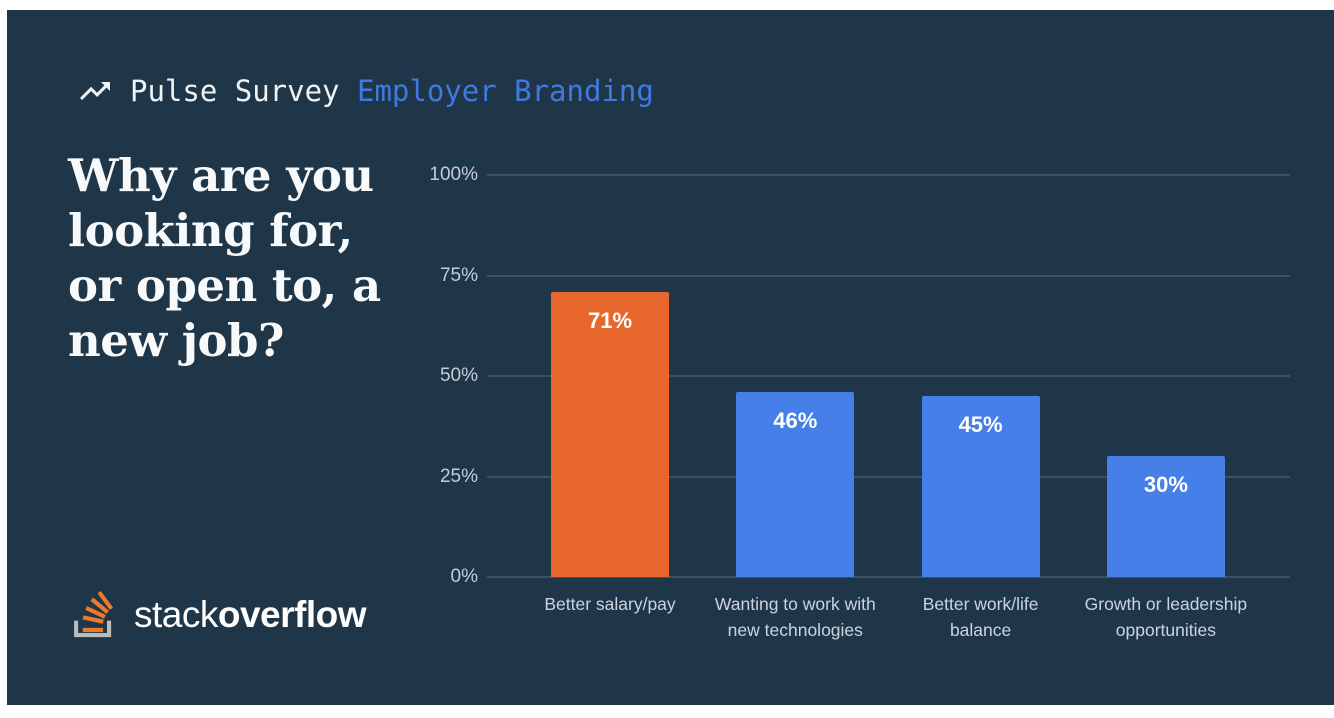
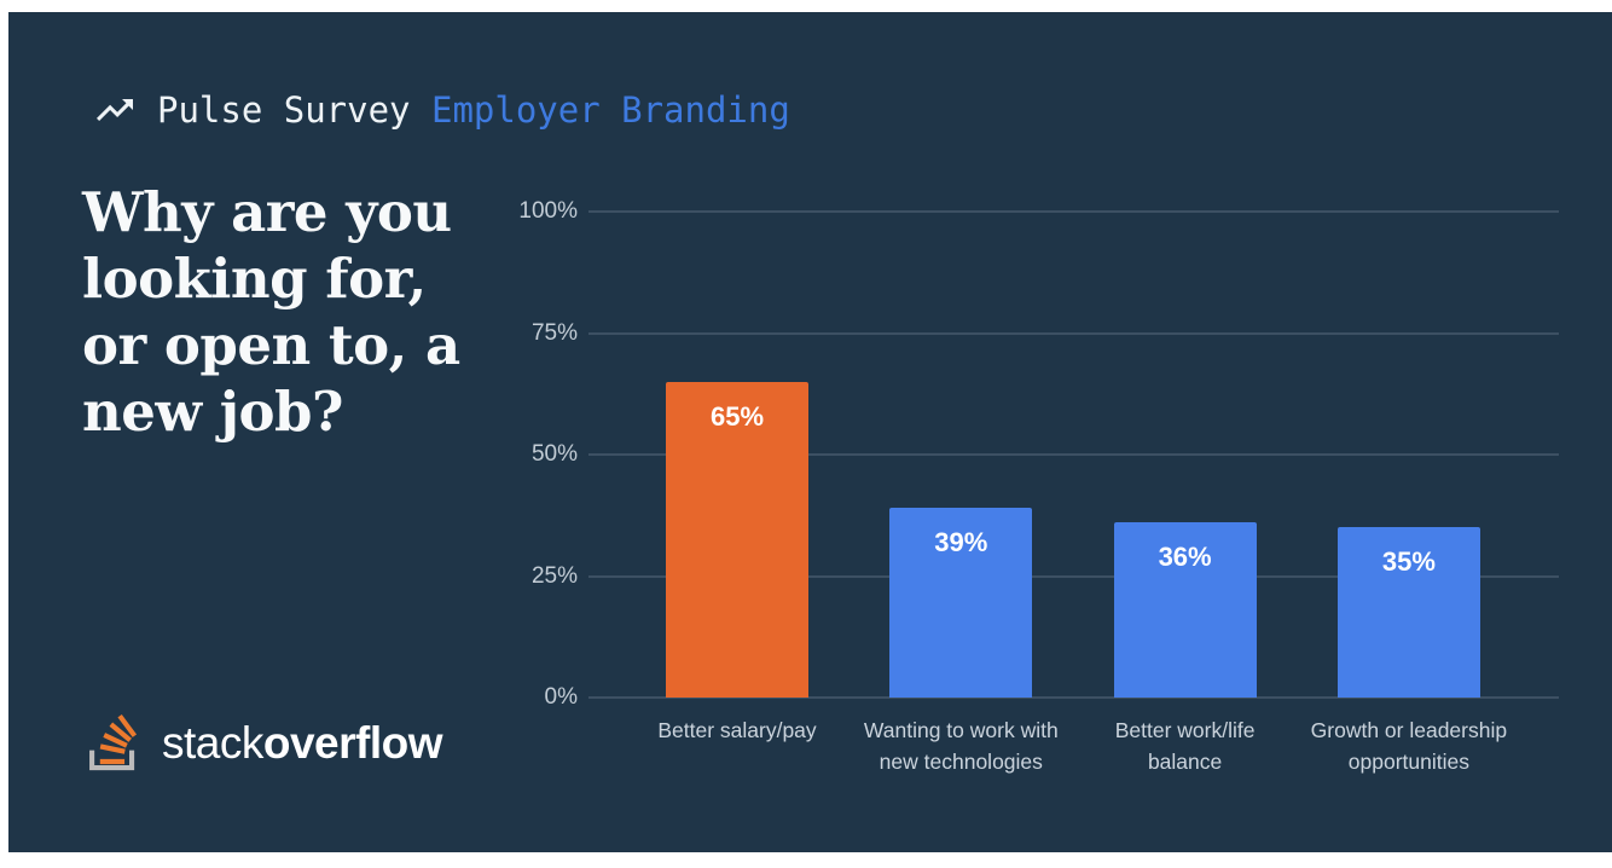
Better salary/pay: 71% -> 65%
Wanting to work with new technologies: 46% -> 39%
Better work/life balance: 45% -> 36%
Growth or leadership opportunities: 30% -> 35%
